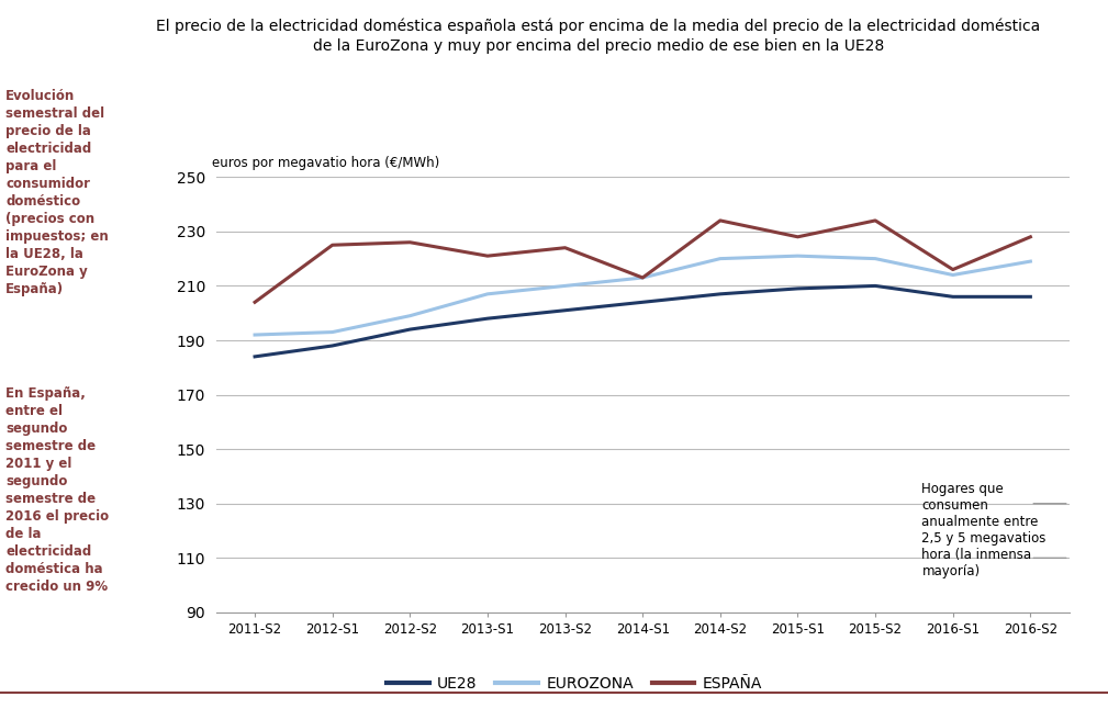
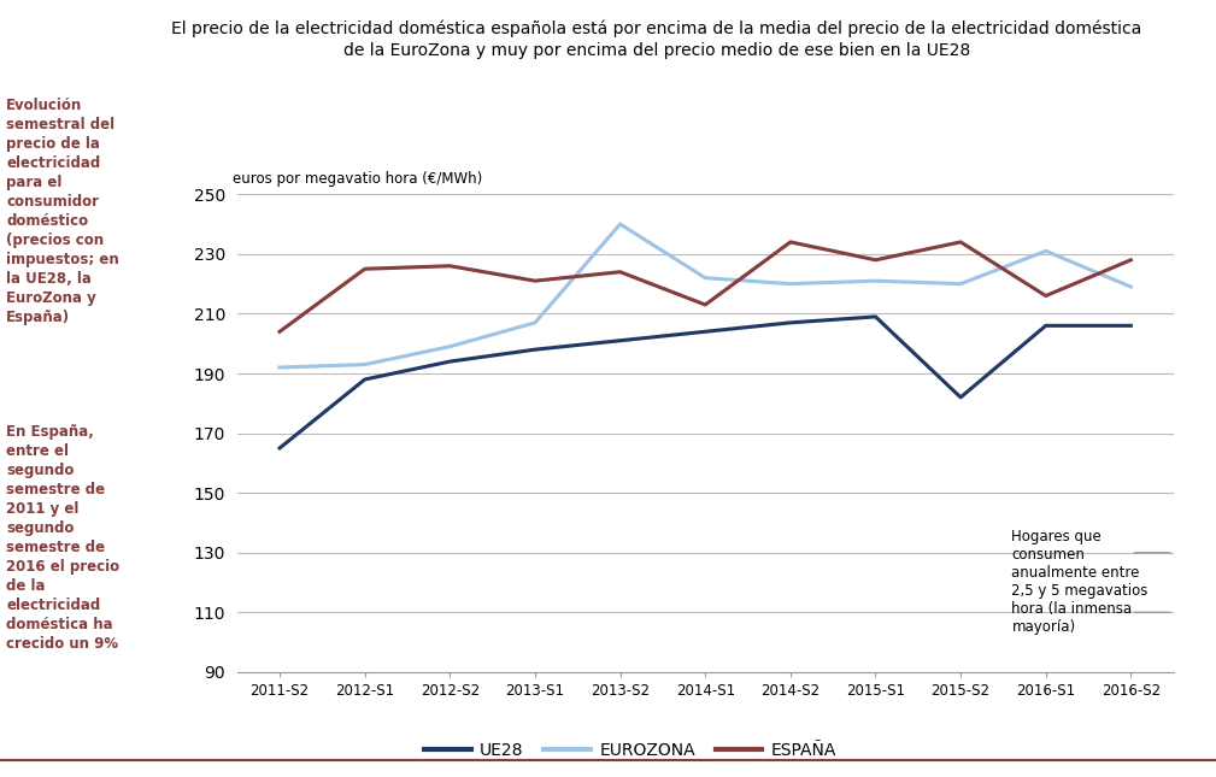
UE28/2011-S2: 184 -> 165
EUROZONA/2013-S2: 210 -> 240
EUROZONA/2014-S1: 213 -> 222
UE28/2015-S2: 210 -> 182
EUROZONA/2016-S1: 214 -> 231
